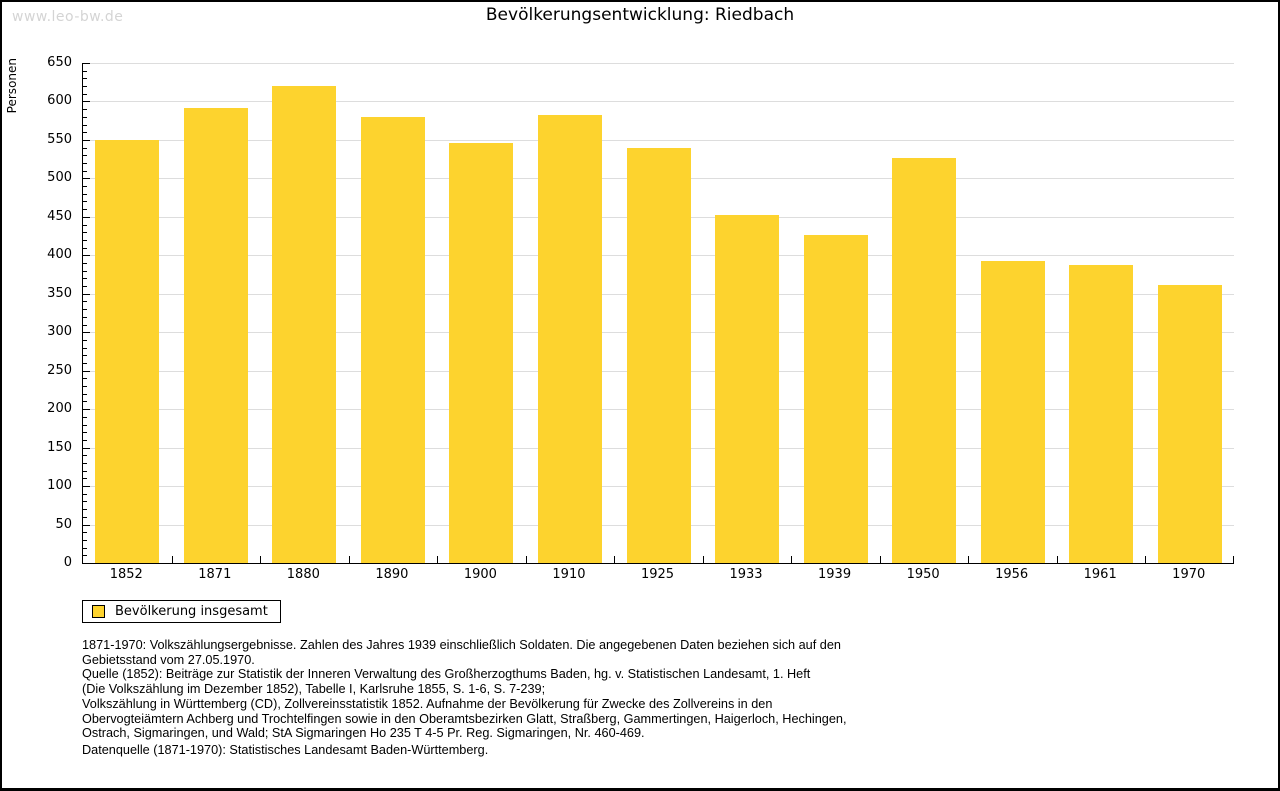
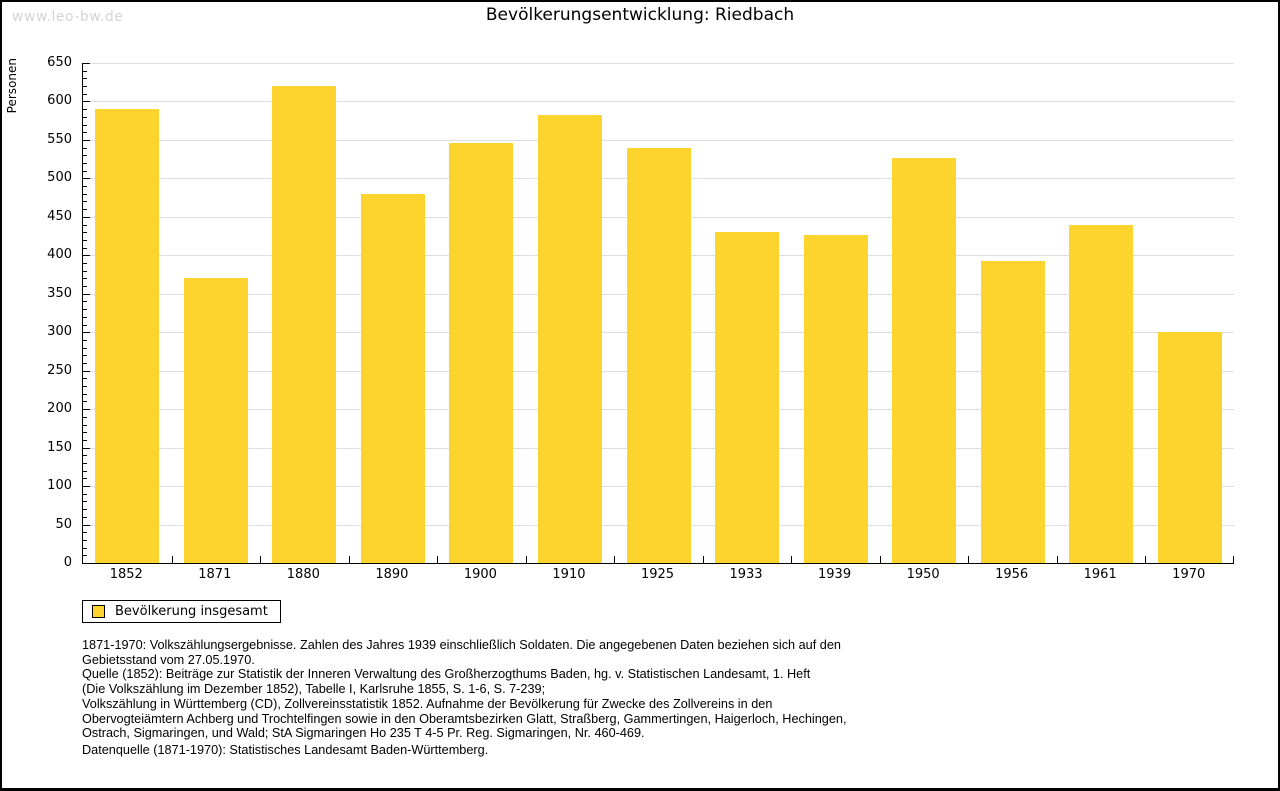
1852: 550 -> 590
1871: 590 -> 370
1890: 580 -> 480
1933: 450 -> 430
1961: 390 -> 440
1970: 360 -> 300
